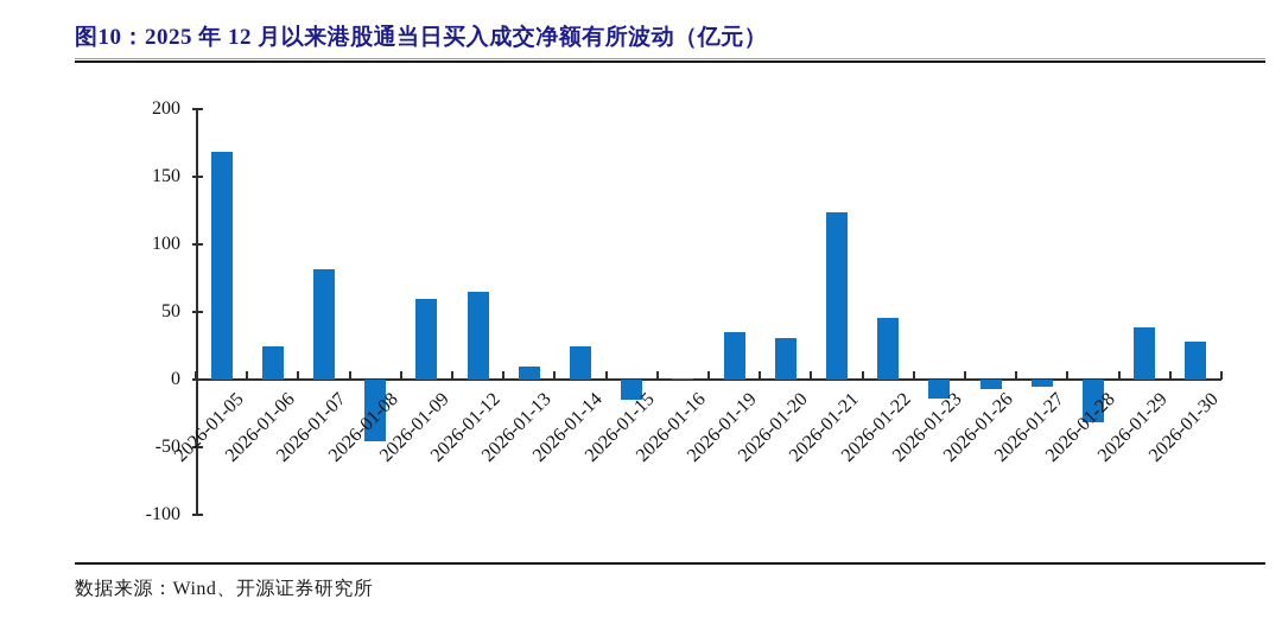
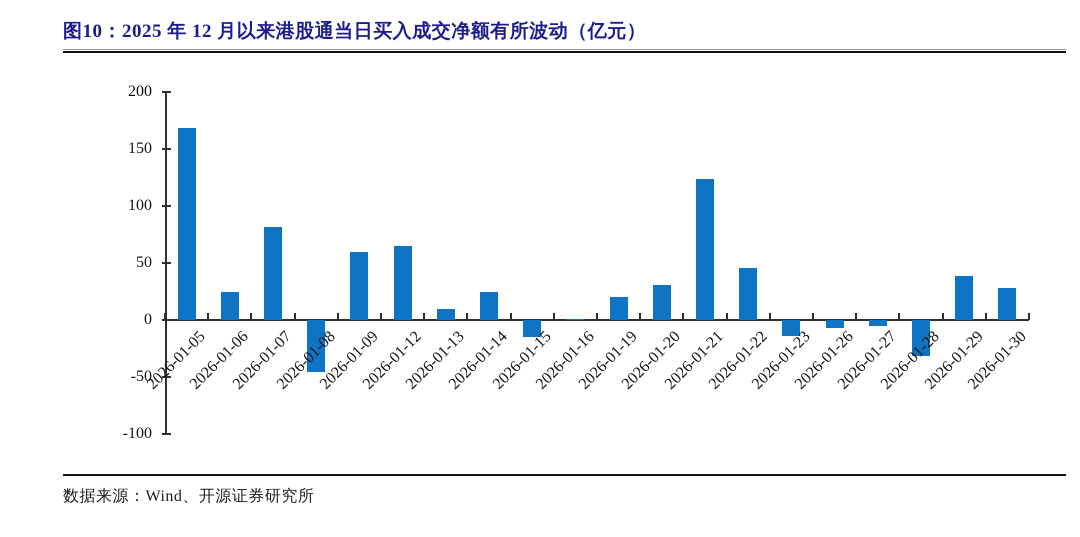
2026-01-19: 35 -> 20
